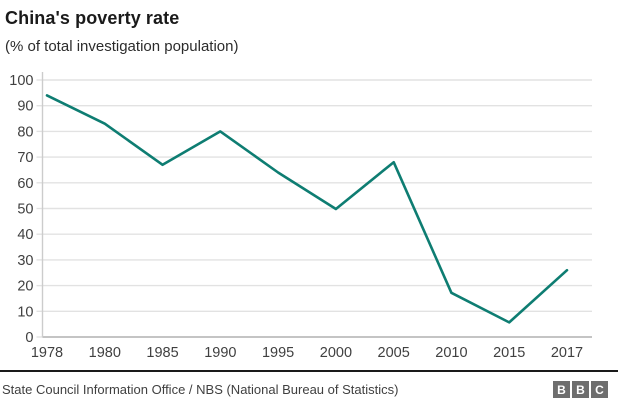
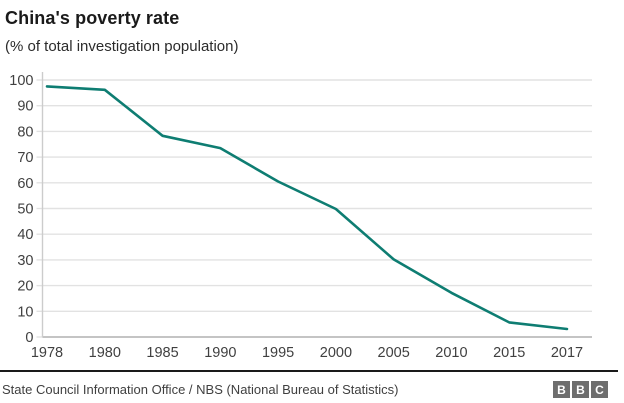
1978: 94 -> 98
1980: 83 -> 96
1985: 67 -> 78
1990: 80 -> 74
1995: 64 -> 60
2005: 68 -> 30
2017: 26 -> 3
